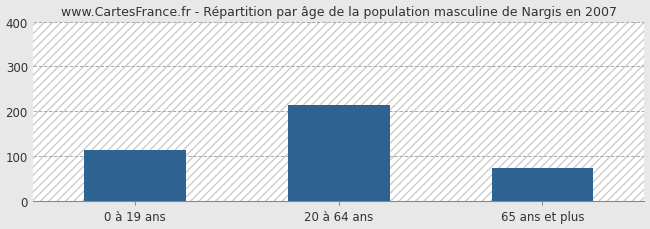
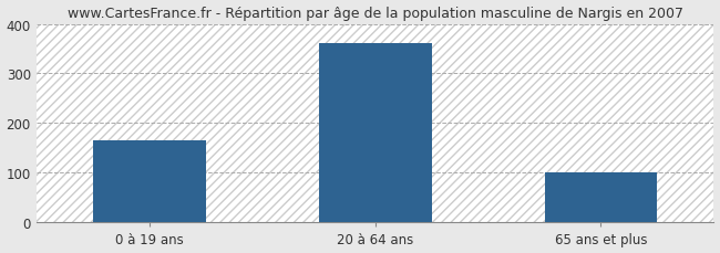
0 à 19 ans: 115 -> 165
20 à 64 ans: 215 -> 362
65 ans et plus: 75 -> 100
